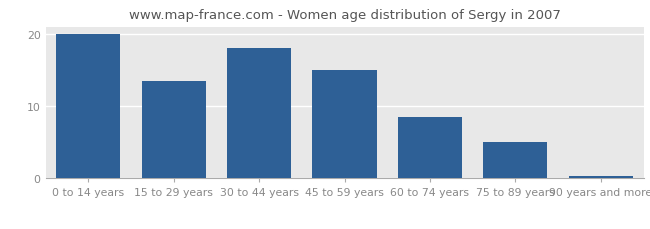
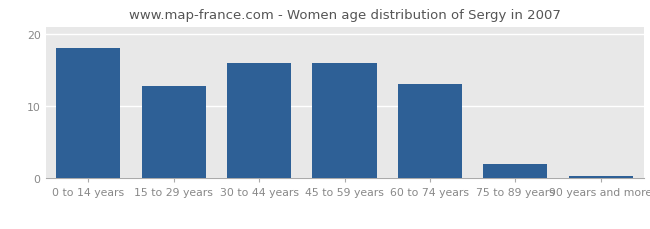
0 to 14 years: 20.0 -> 18.0
15 to 29 years: 13.5 -> 12.8
30 to 44 years: 18.0 -> 16.0
45 to 59 years: 15.0 -> 16.0
60 to 74 years: 8.5 -> 13.0
75 to 89 years: 5.0 -> 2.0
